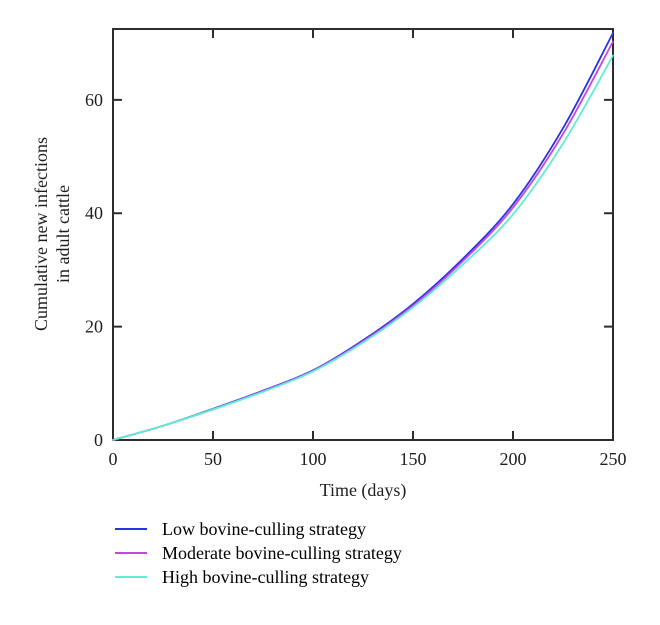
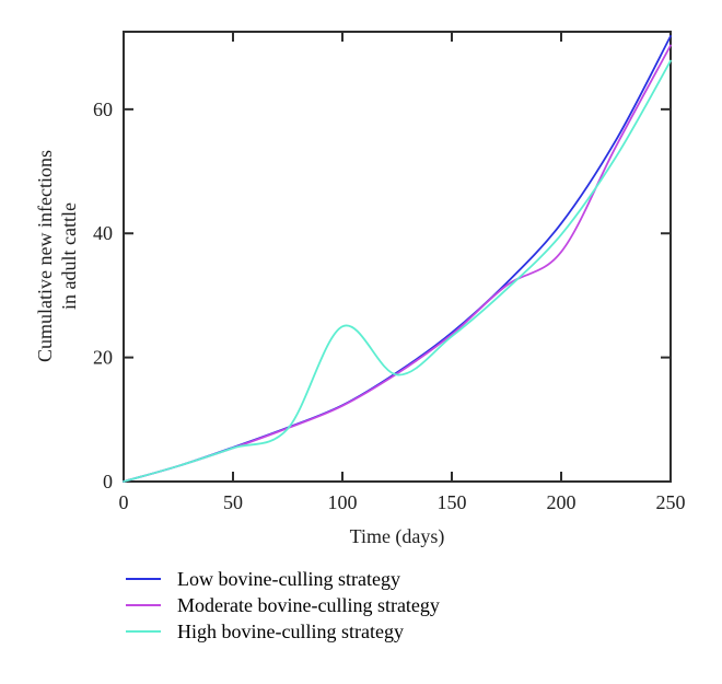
High bovine-culling strategy/100: 12 -> 25
Moderate bovine-culling strategy/200: 41 -> 37
